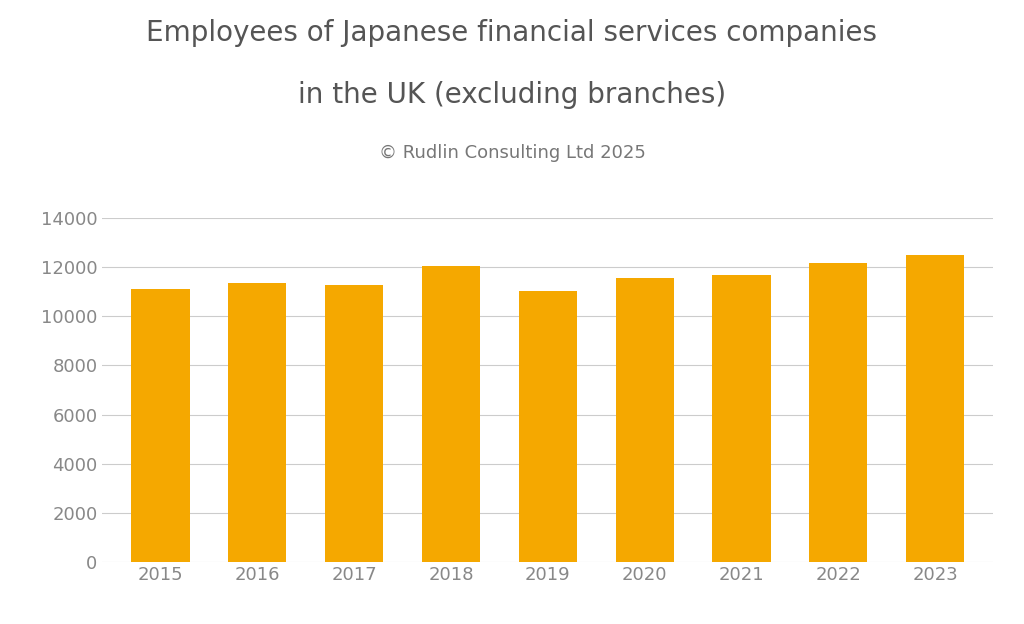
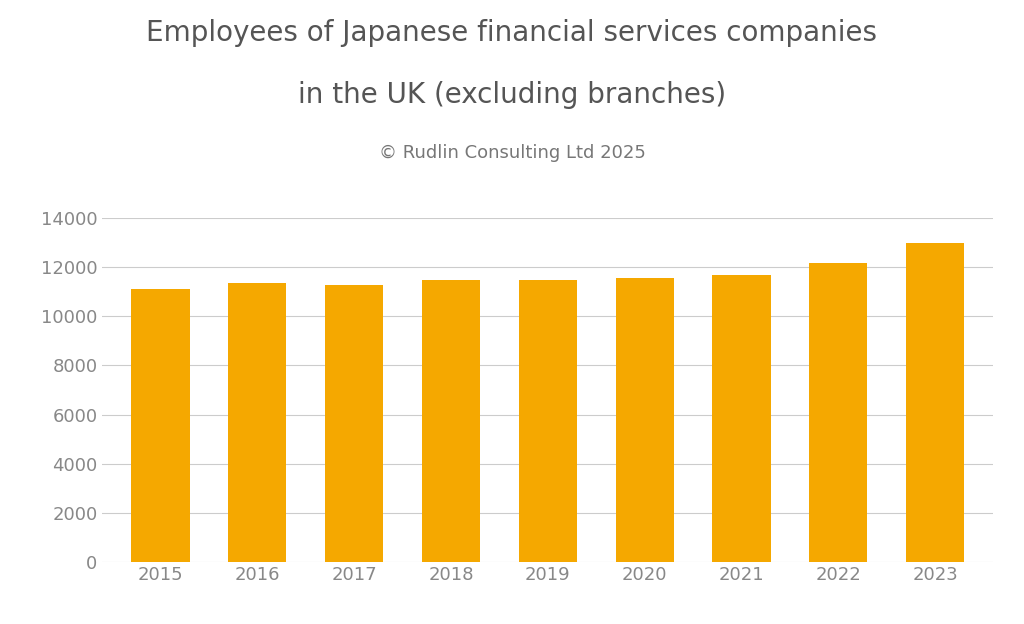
2018: 12050 -> 11500
2019: 11050 -> 11500
2023: 12500 -> 13000
